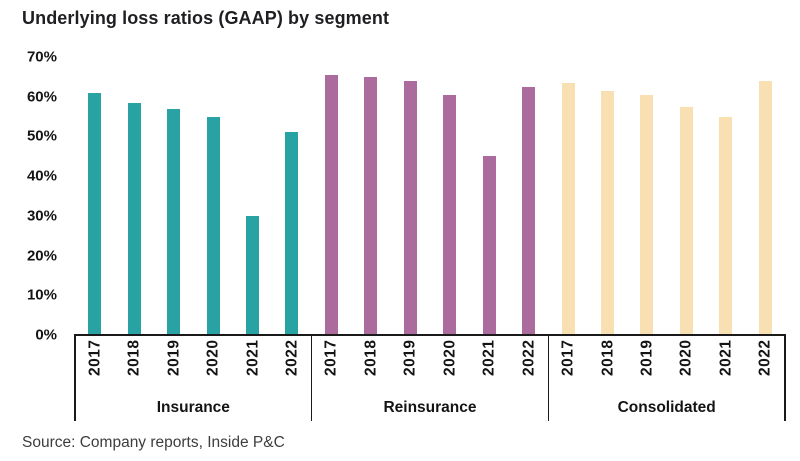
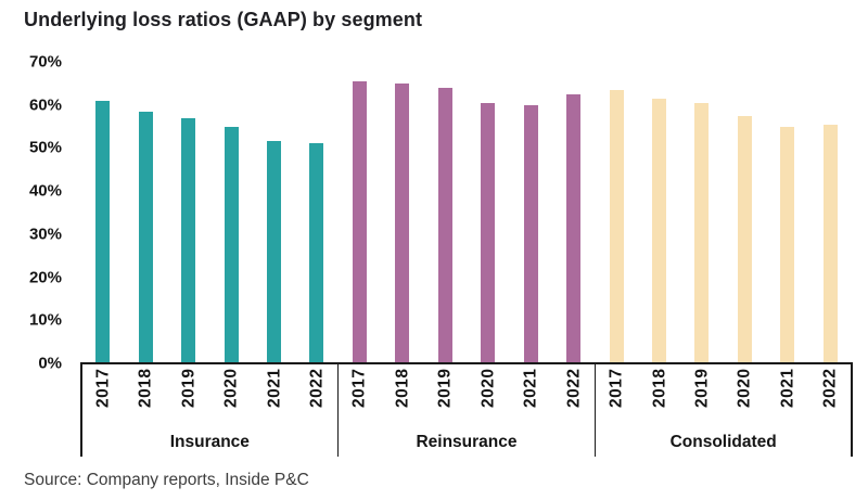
Insurance/2021: 30% -> 52%
Reinsurance/2021: 45% -> 60%
Consolidated/2022: 64% -> 56%
